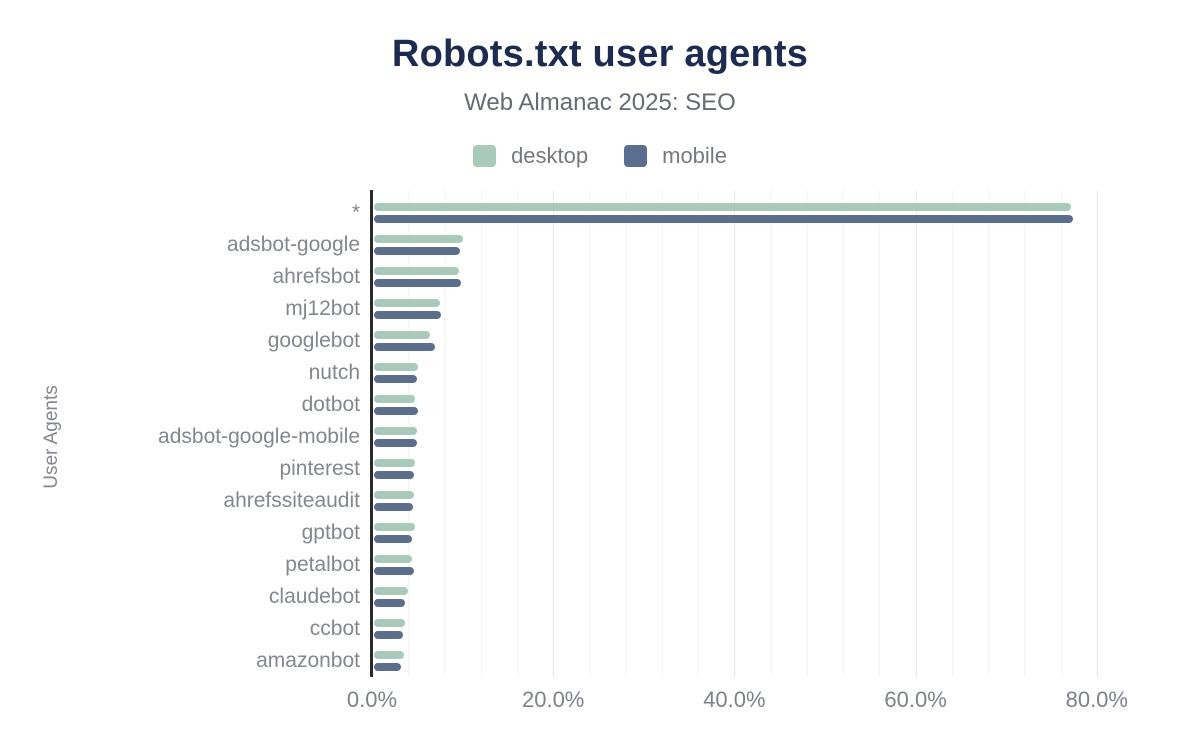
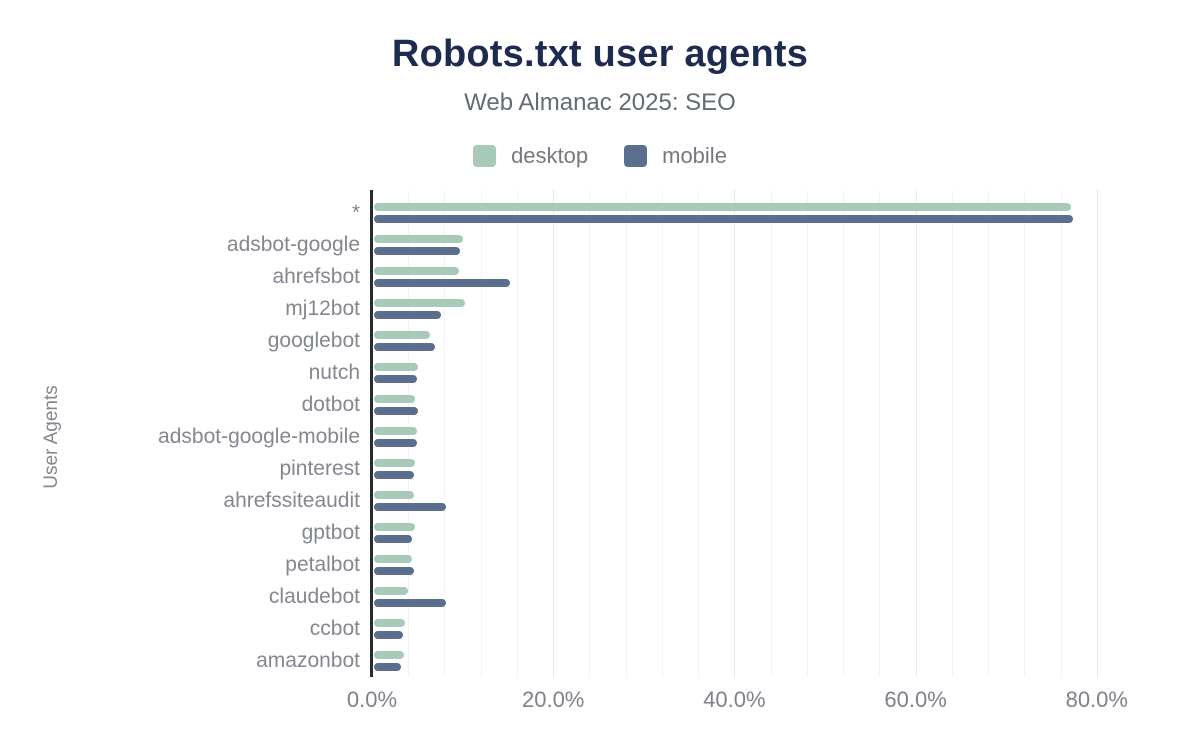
mobile/ahrefsbot: 10% -> 15%
desktop/mj12bot: 7% -> 10%
mobile/ahrefssiteaudit: 4% -> 8%
mobile/claudebot: 3% -> 8%
